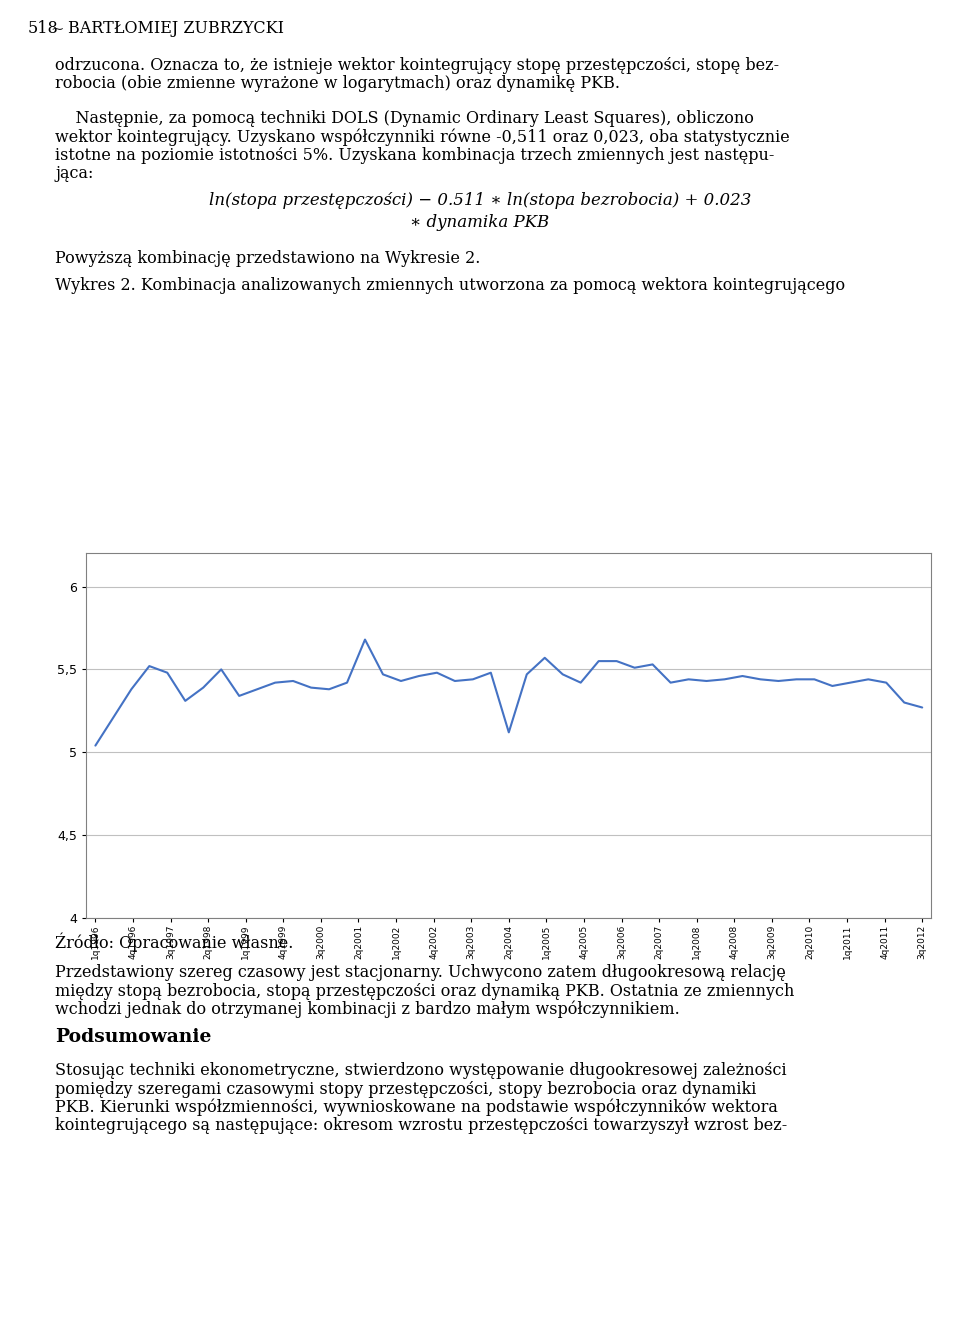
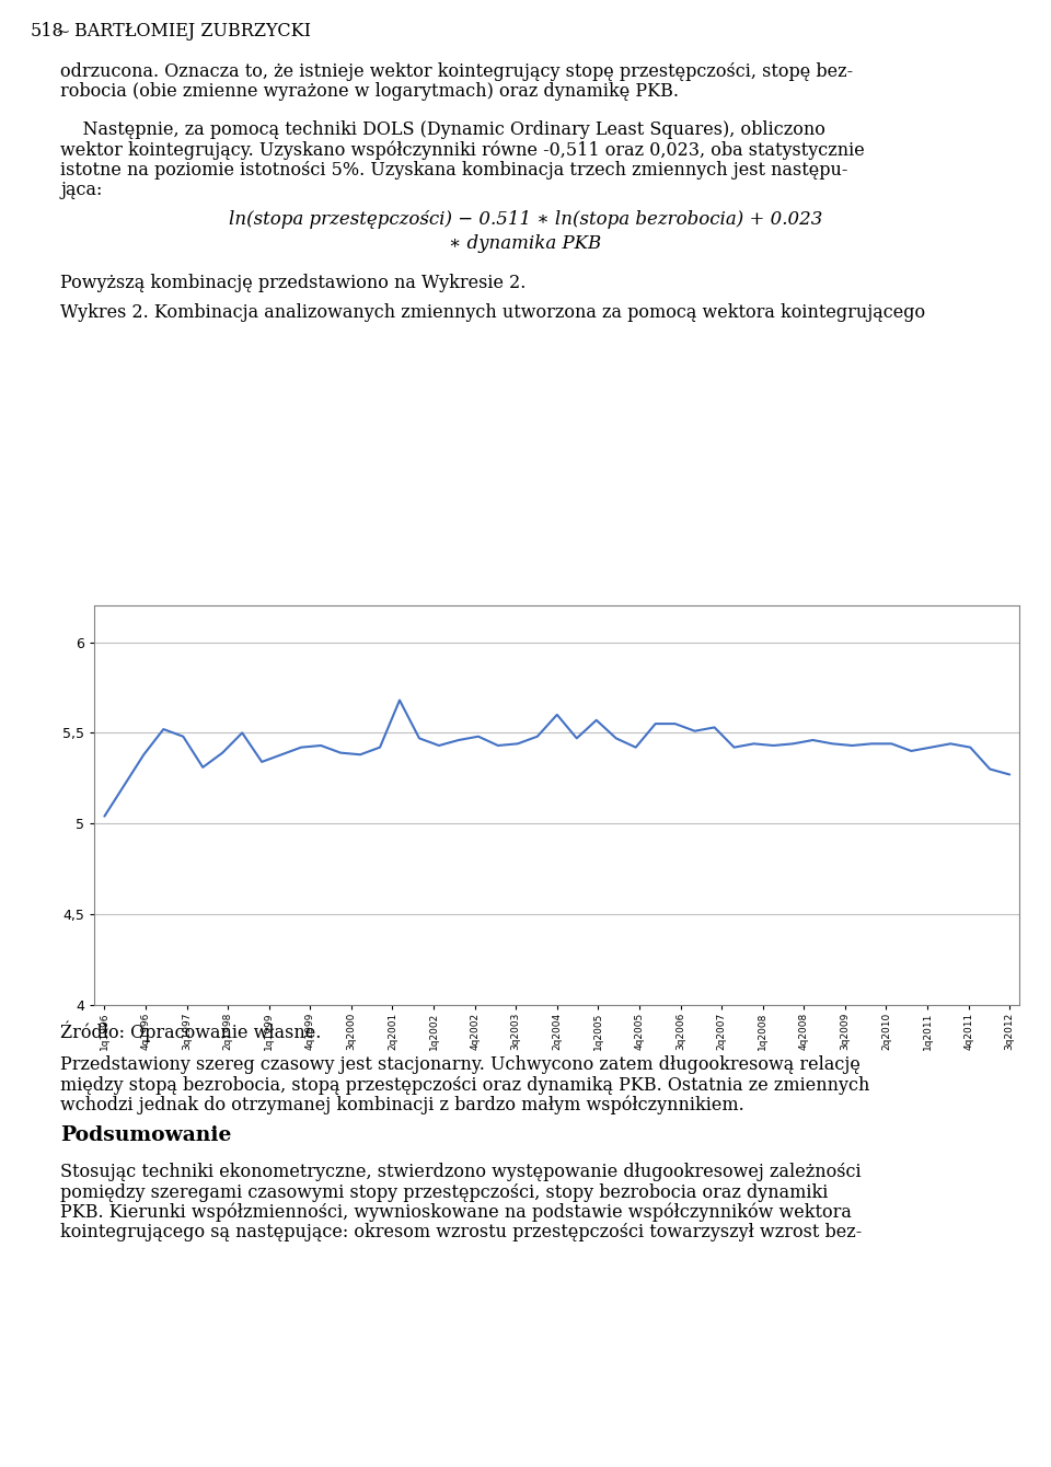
2q2004: 5,12 -> 5,60
